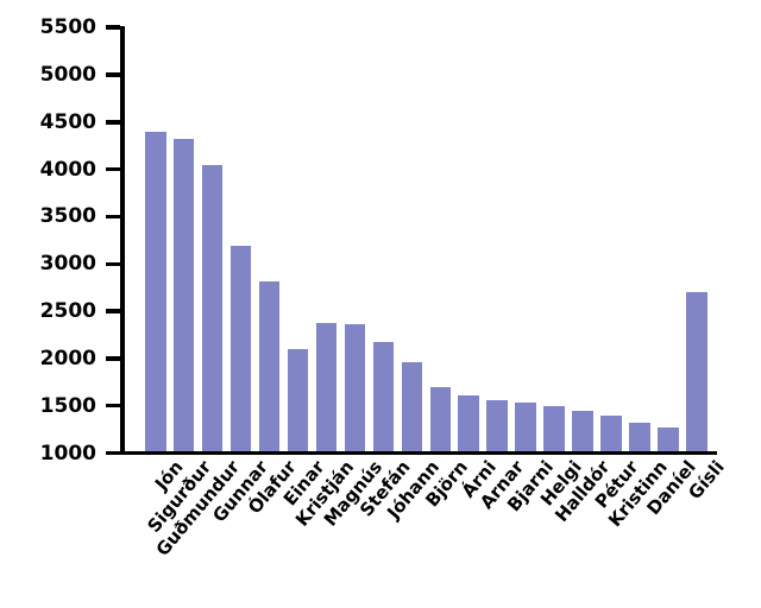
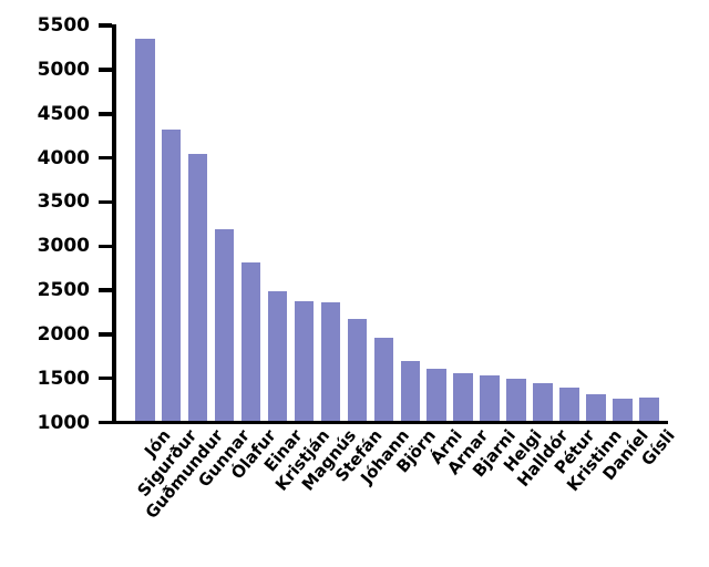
Jón: 4400 -> 5400
Einar: 2100 -> 2500
Gísli: 2700 -> 1300
